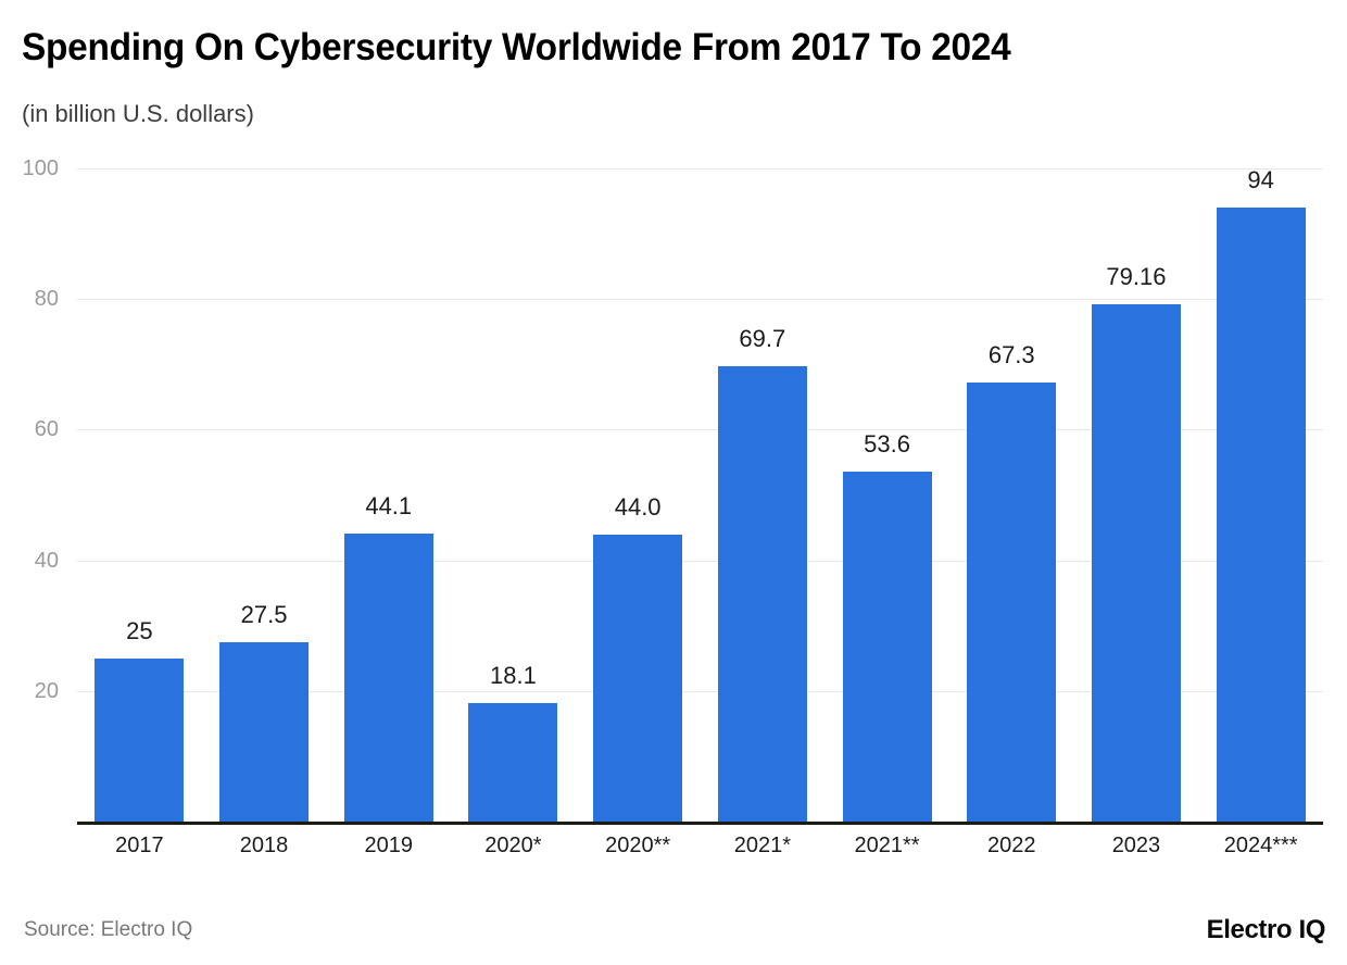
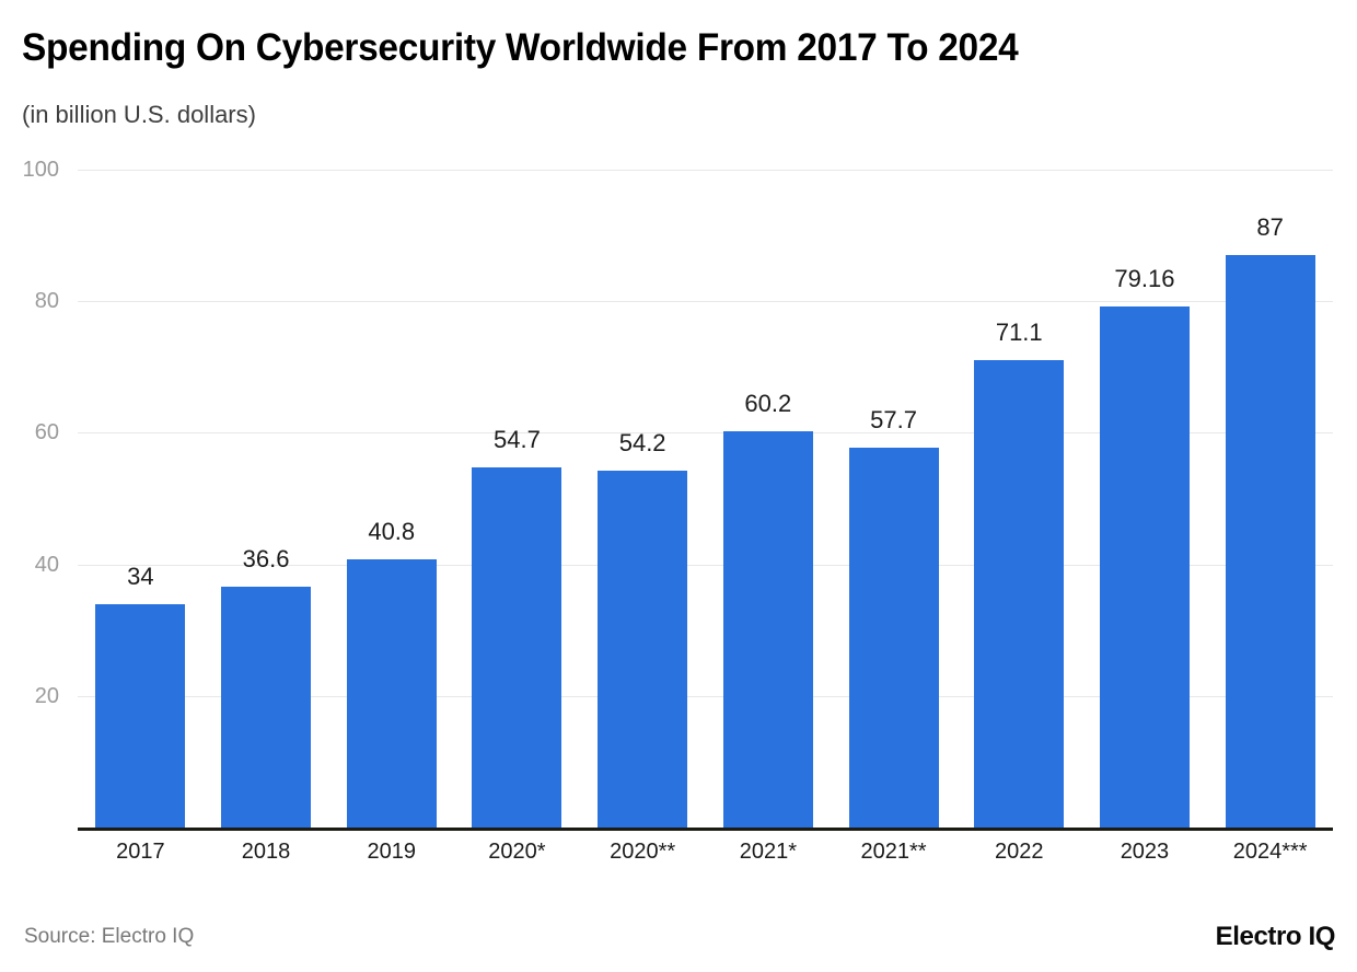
2017: 25 -> 34
2018: 27.5 -> 36.6
2019: 44.1 -> 40.8
2020*: 18.1 -> 54.7
2020**: 44.0 -> 54.2
2021*: 69.7 -> 60.2
2021**: 53.6 -> 57.7
2022: 67.3 -> 71.1
2024***: 94 -> 87
